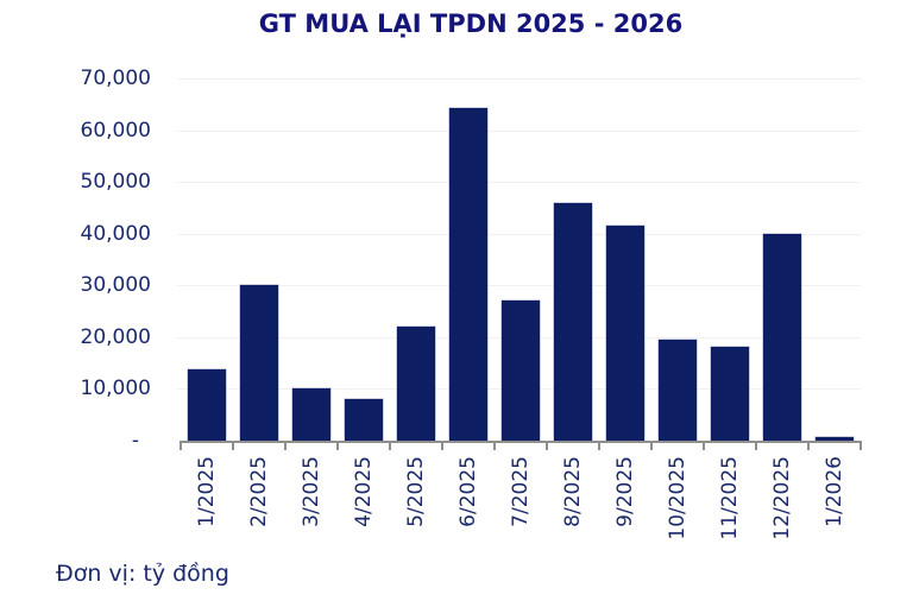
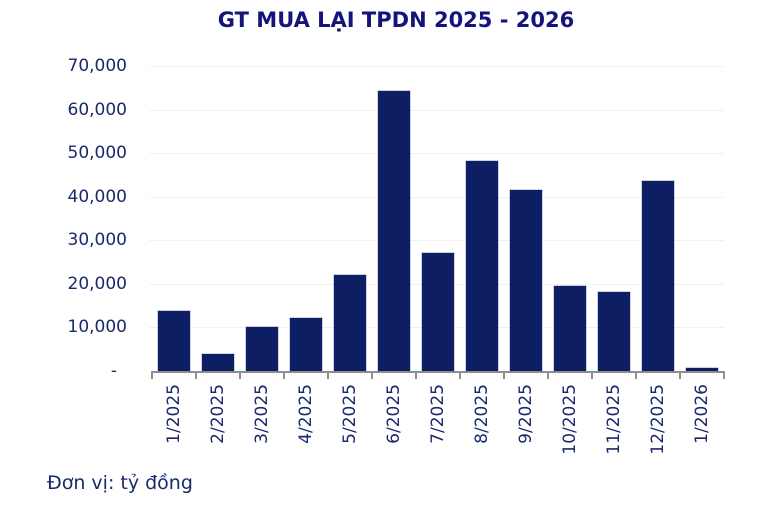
2/2025: 30000 -> 4000
4/2025: 8000 -> 12000
8/2025: 46000 -> 48000
12/2025: 40000 -> 44000
